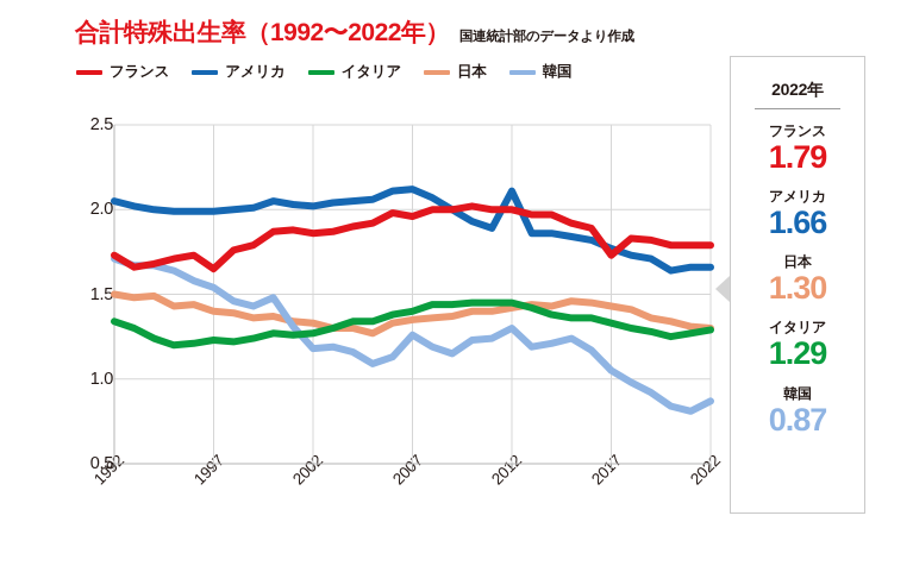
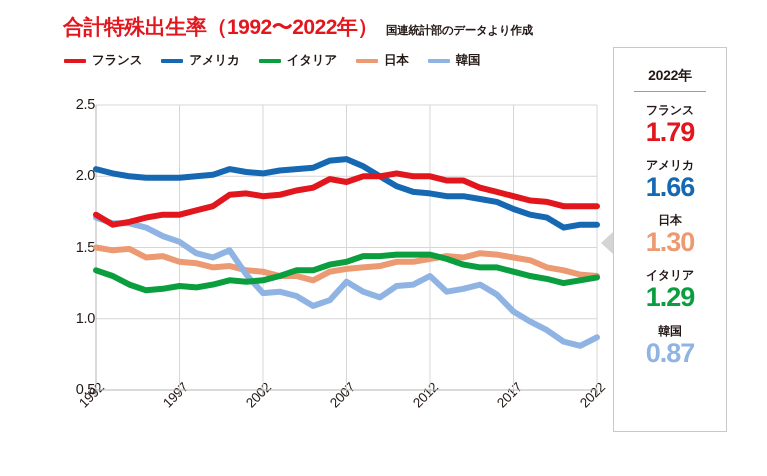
フランス/1997: 1.65 -> 1.73
アメリカ/2012: 2.11 -> 1.88
フランス/2017: 1.73 -> 1.86
